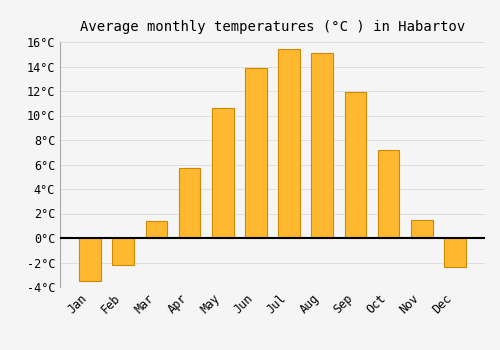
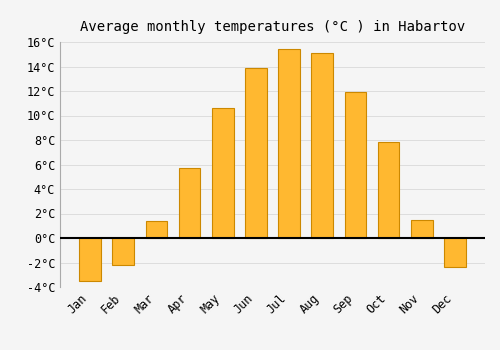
Oct: 7.2°C -> 7.8°C
